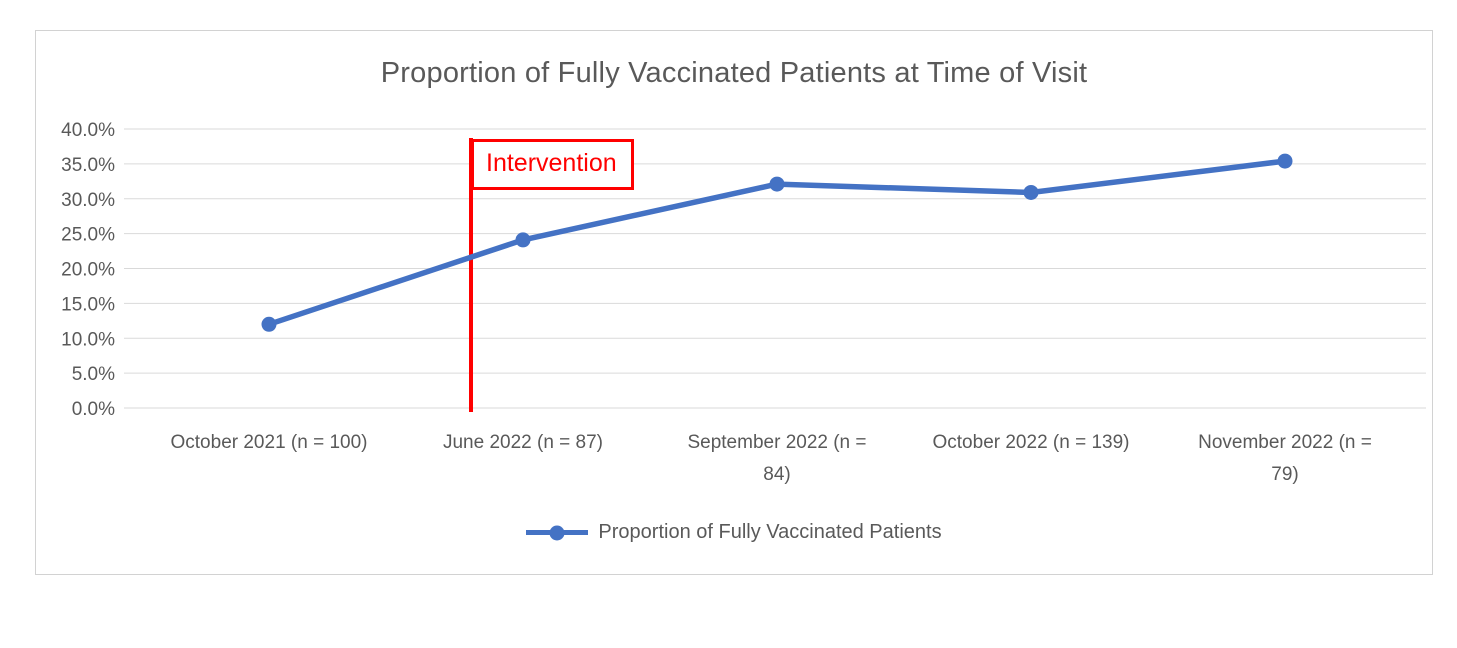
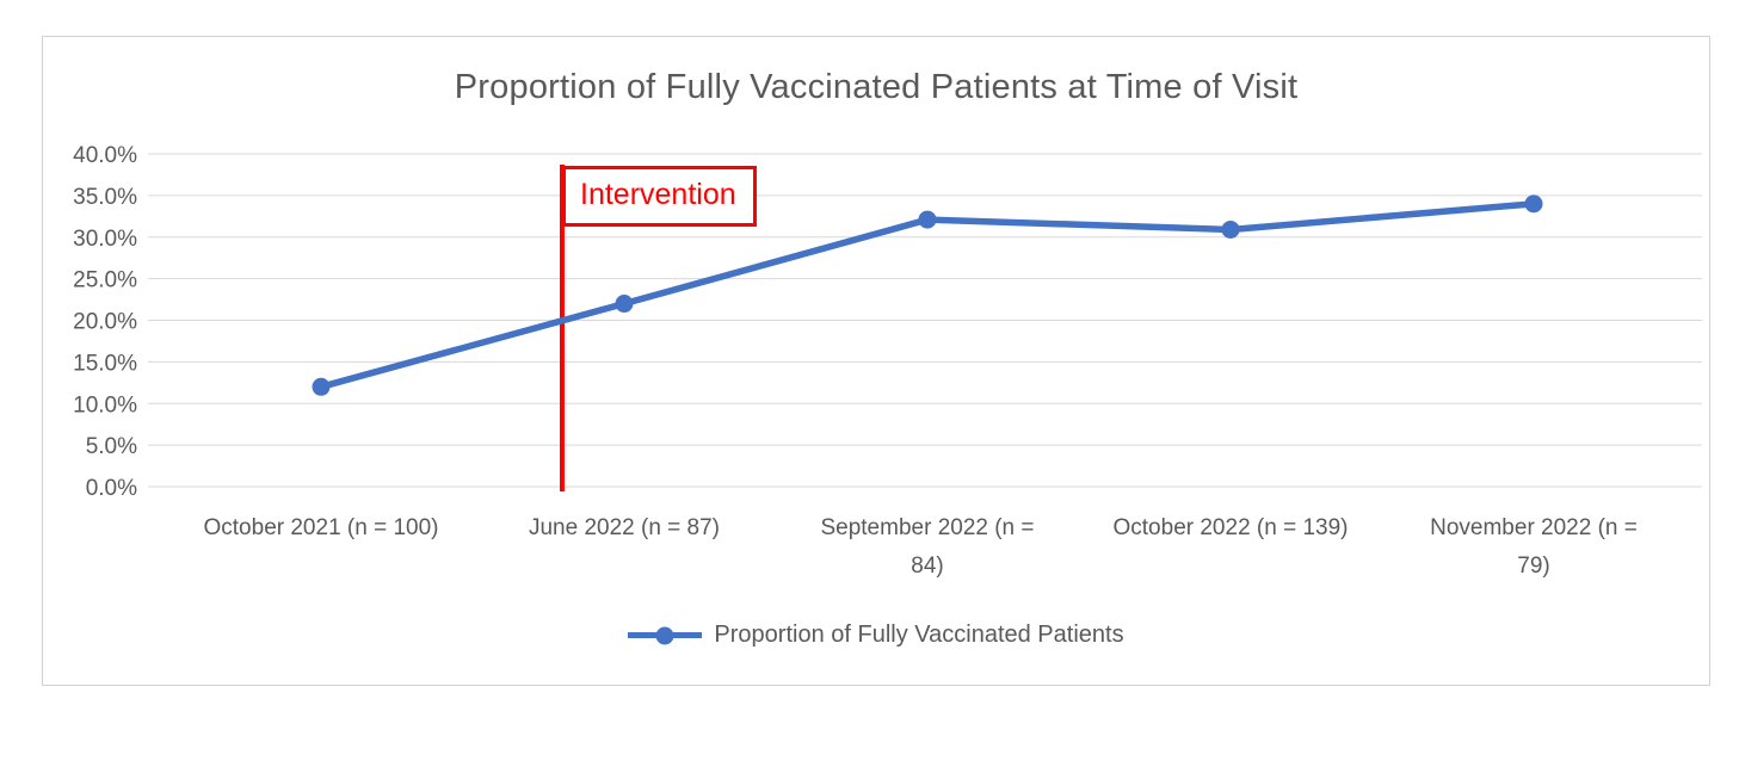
June 2022 (n = 87): 24% -> 22%
November 2022 (n = 79): 35% -> 34%
